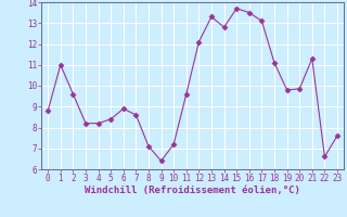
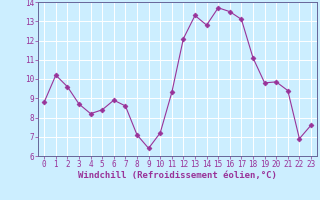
1: 11.0 -> 10.2
3: 8.2 -> 8.7
11: 9.6 -> 9.3
21: 11.3 -> 9.4
22: 6.6 -> 6.9
